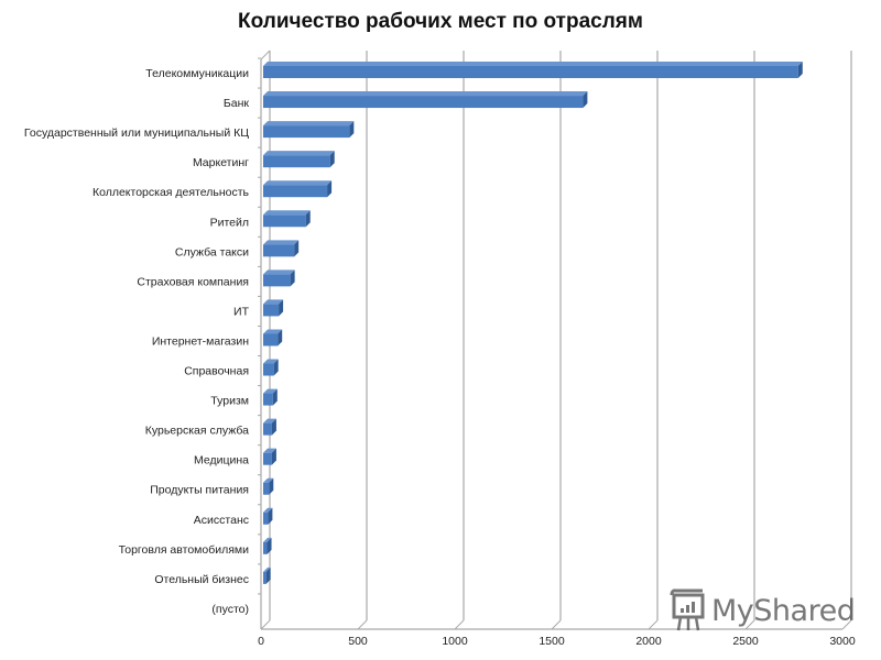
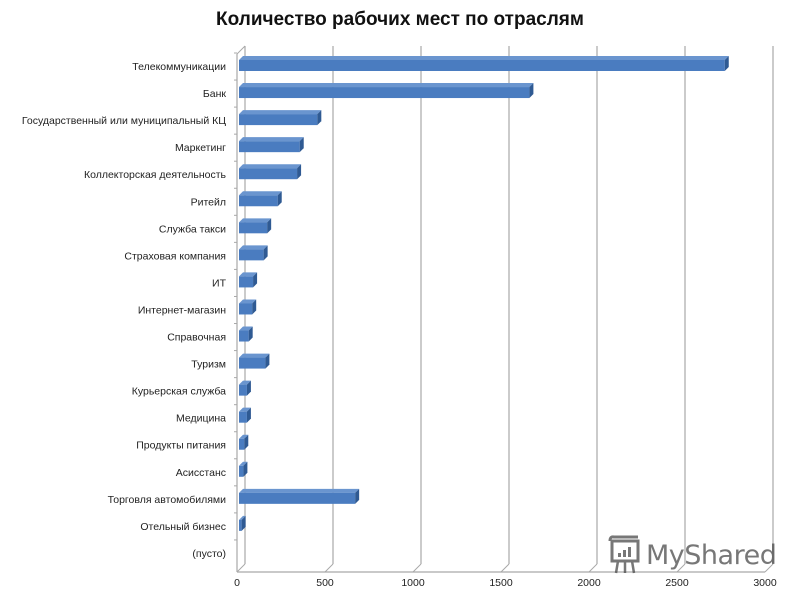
Туризм: 50 -> 150
Торговля автомобилями: 20 -> 660
